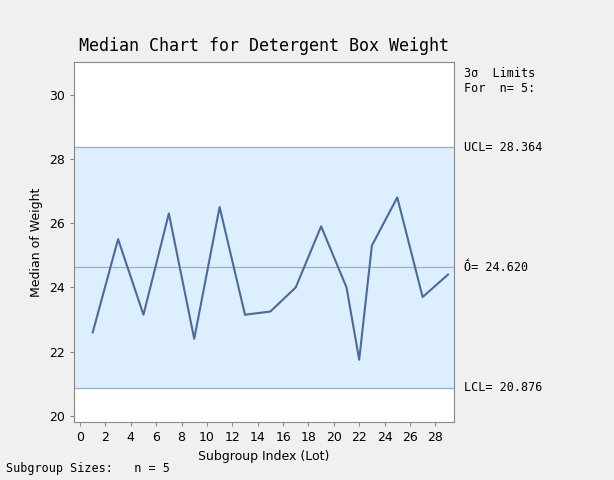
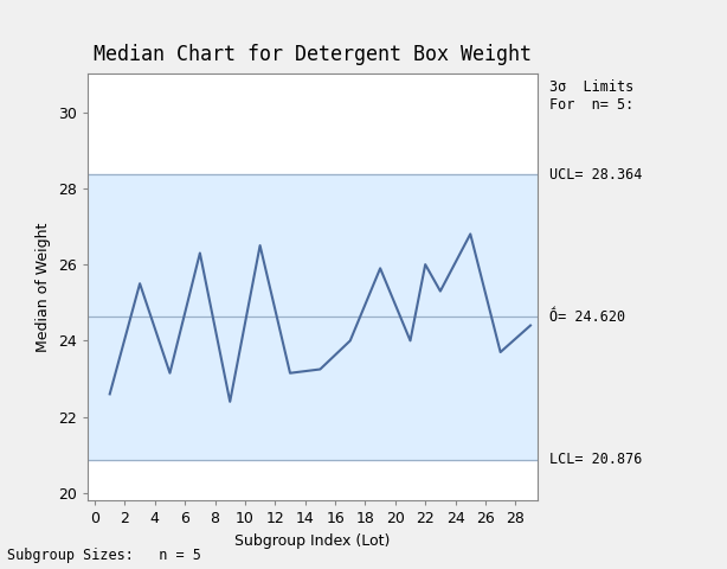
22: 21.75 -> 26.00
